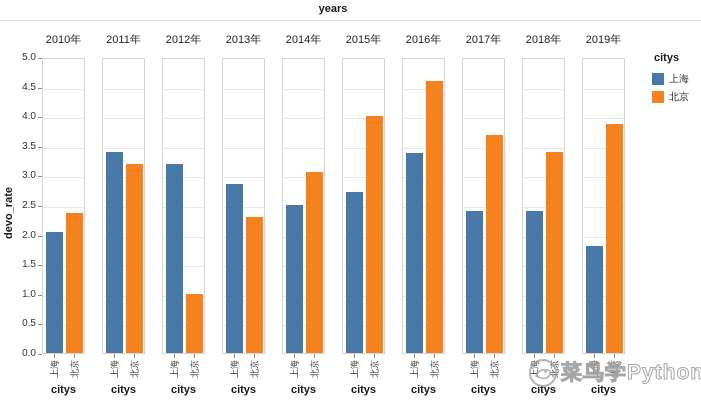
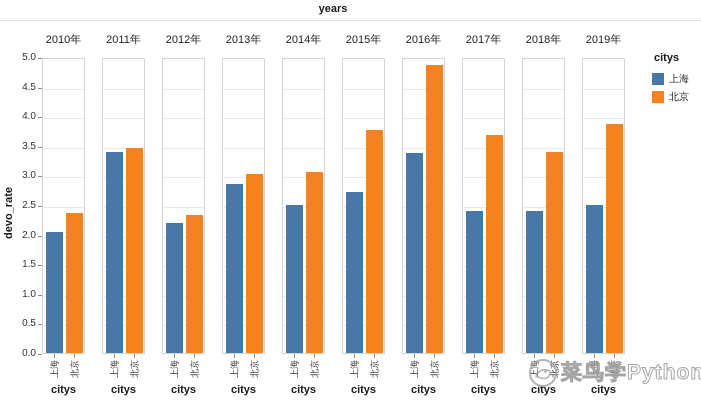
北京/2011年: 3.2 -> 3.5
上海/2012年: 3.2 -> 2.2
北京/2012年: 1.0 -> 2.3
北京/2013年: 2.3 -> 3.0
北京/2015年: 4.0 -> 3.8
北京/2016年: 4.6 -> 4.9
上海/2019年: 1.8 -> 2.5
